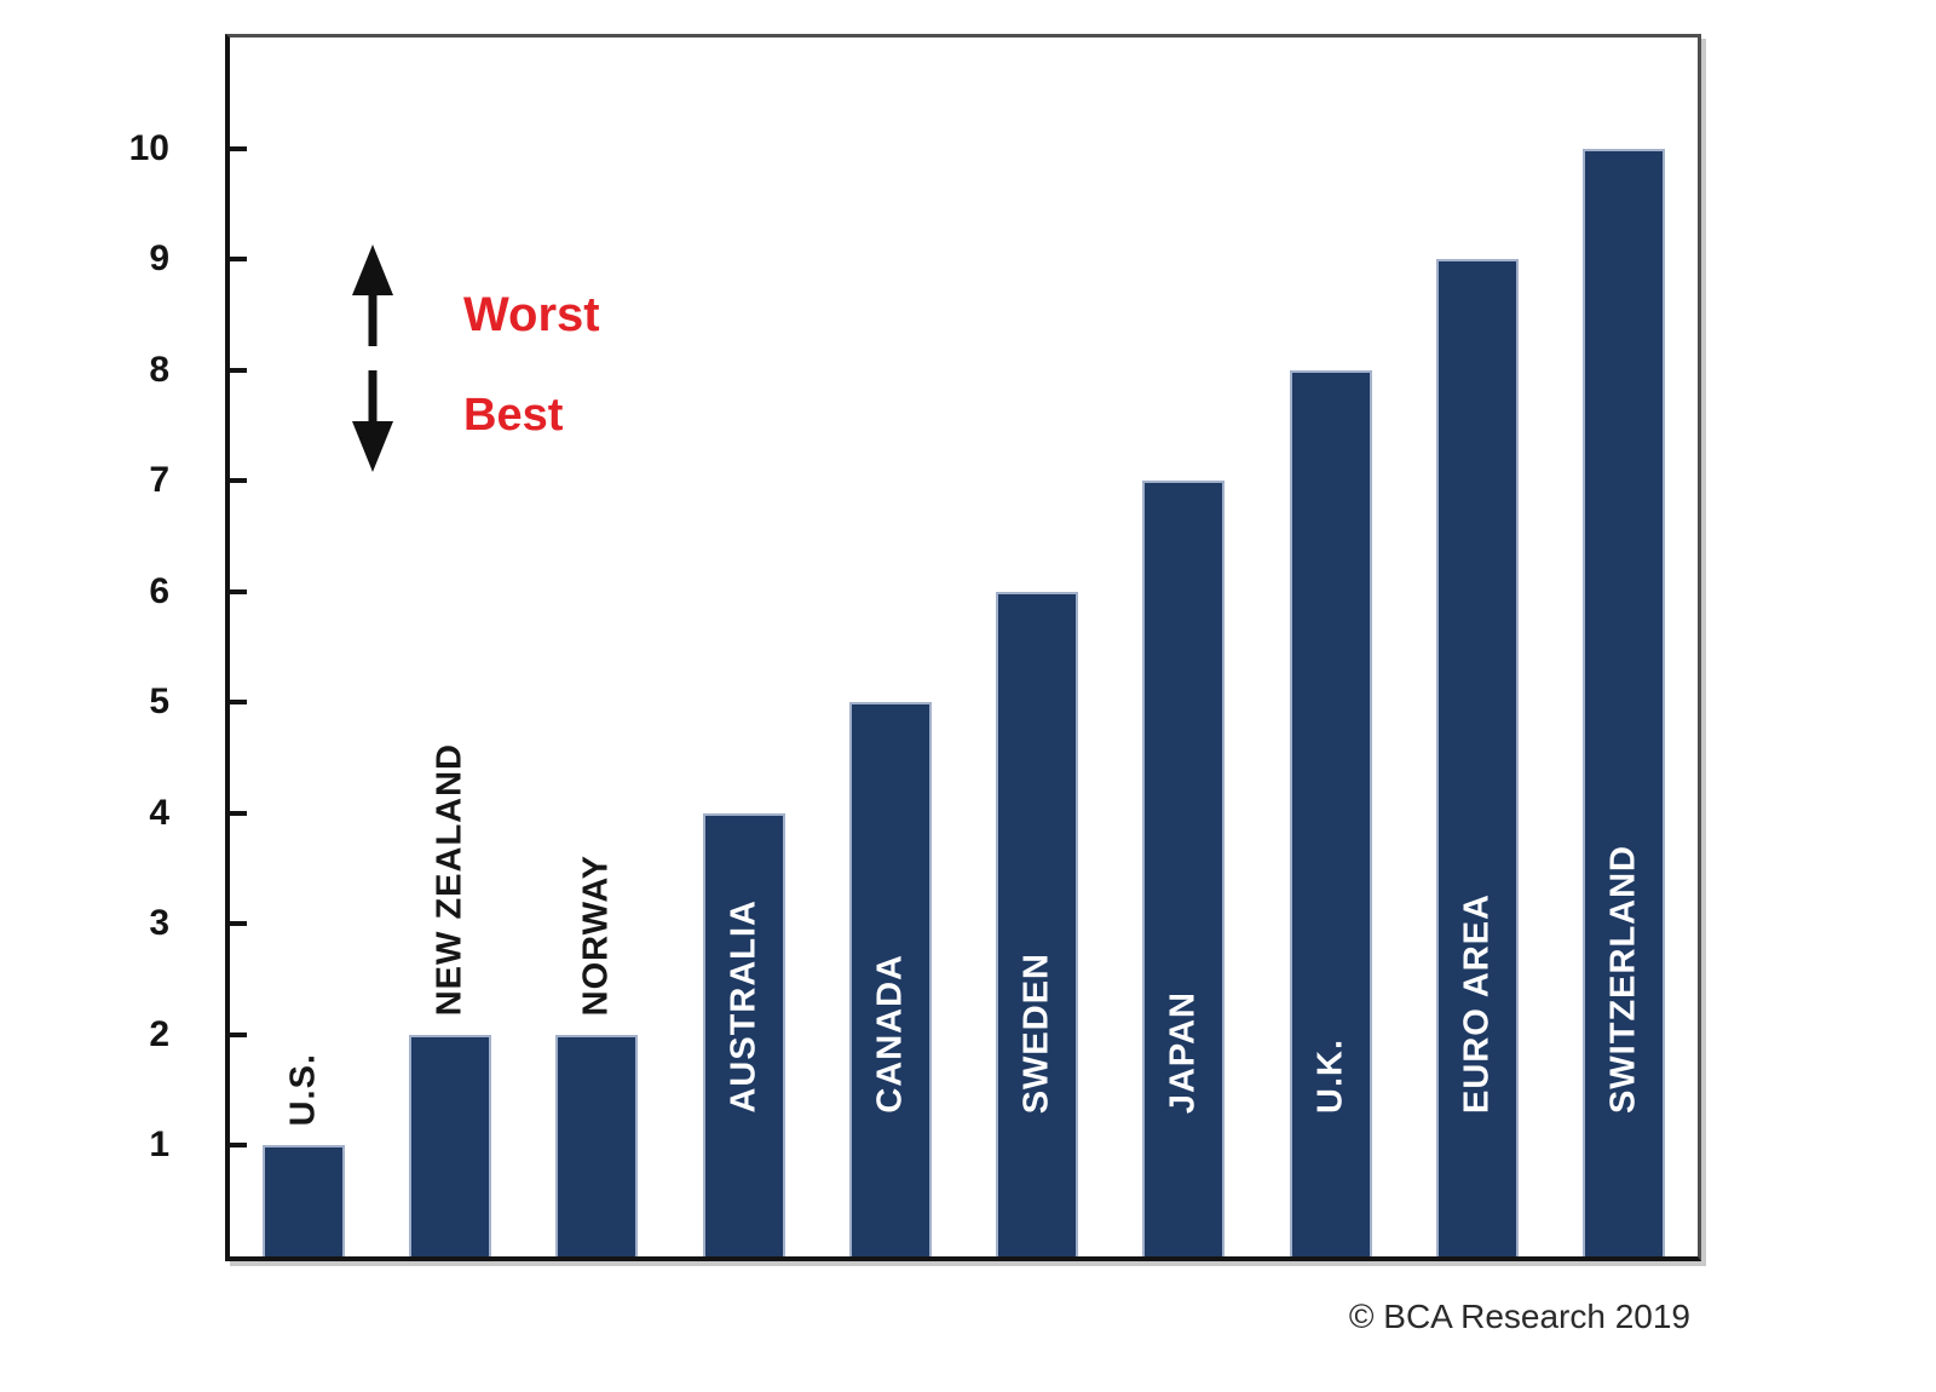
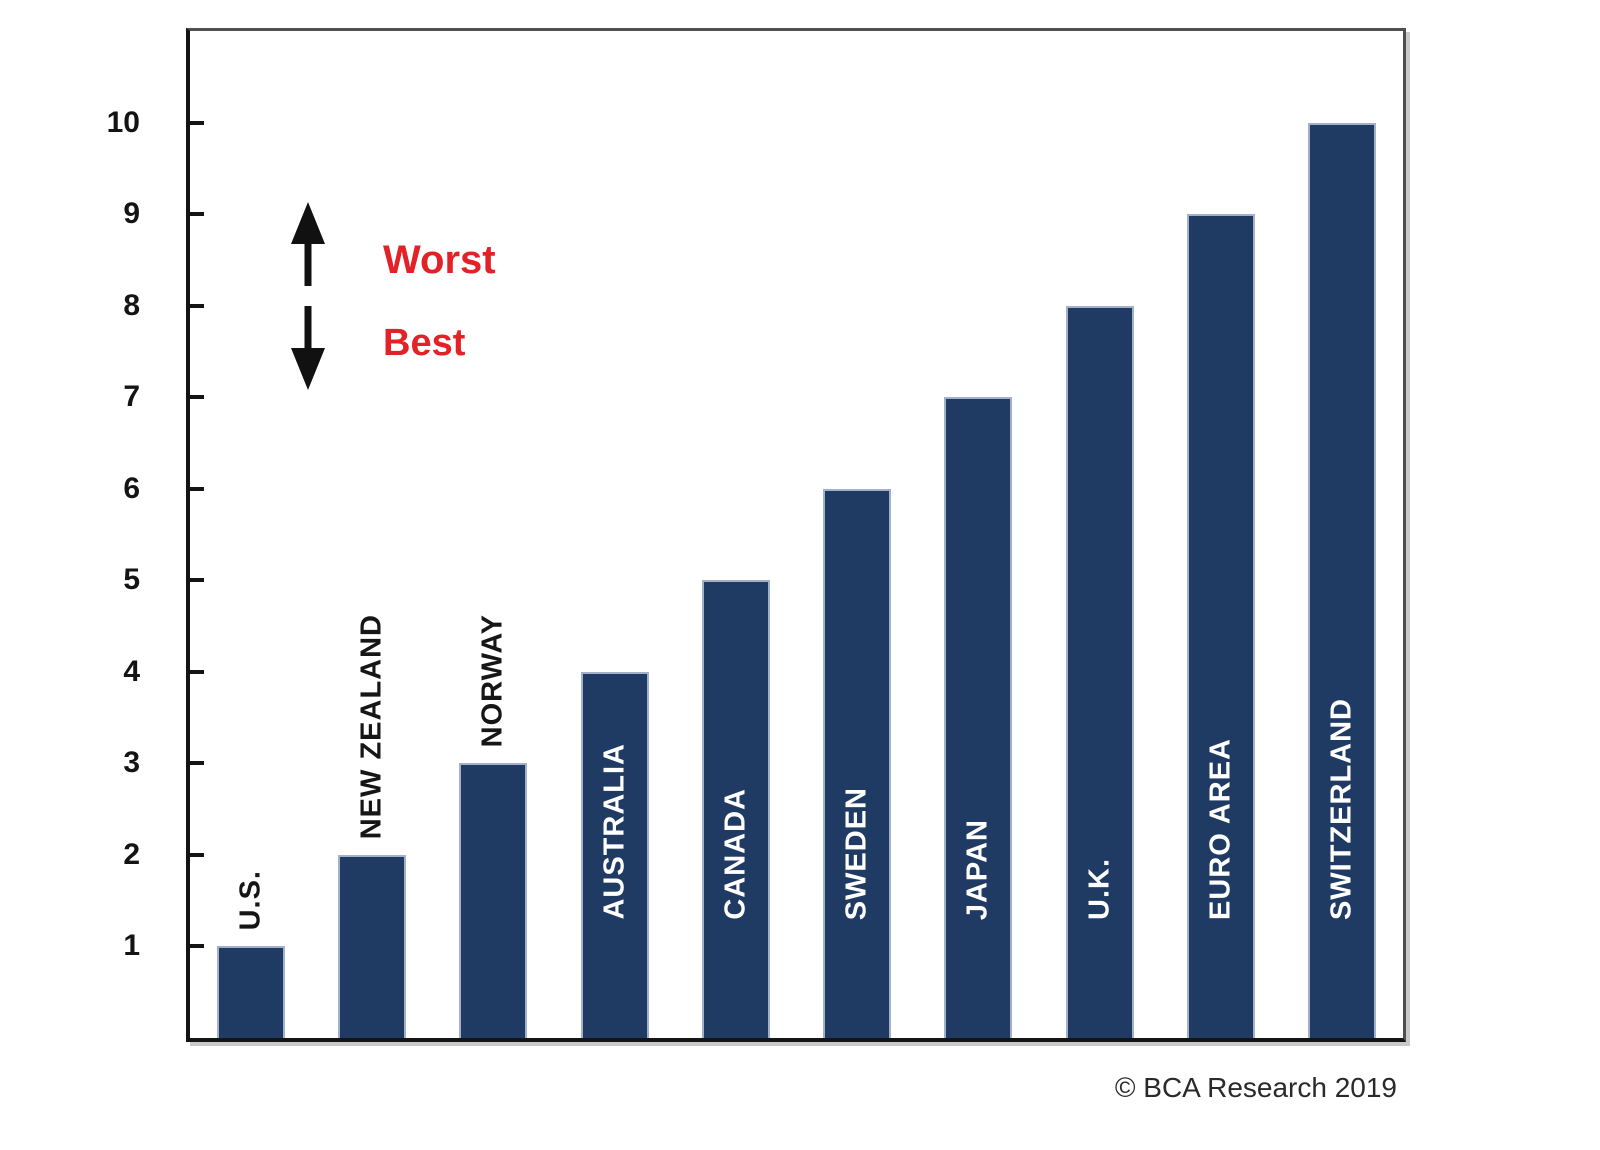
NORWAY: 2 -> 3
